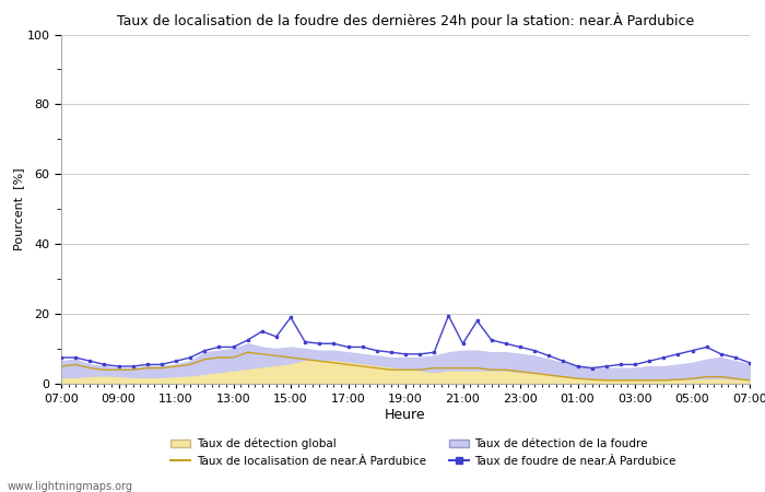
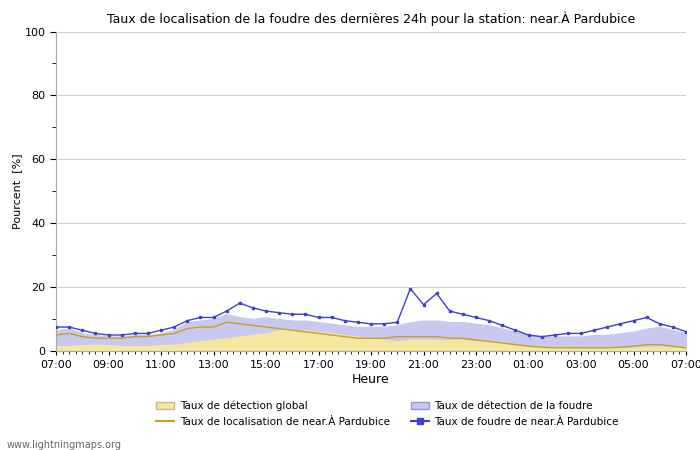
Taux de foudre de near.À Pardubice/15:00: 19.0 -> 12.5
Taux de foudre de near.À Pardubice/21:00: 11.5 -> 14.5
